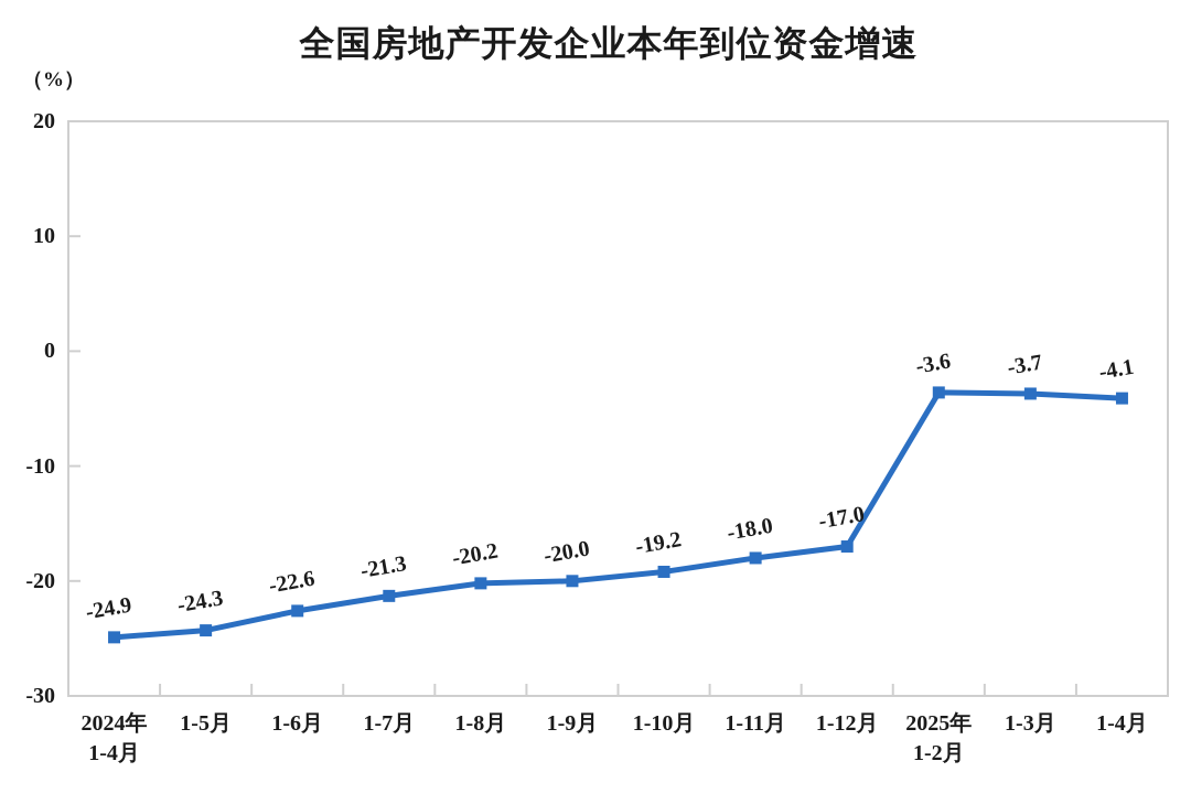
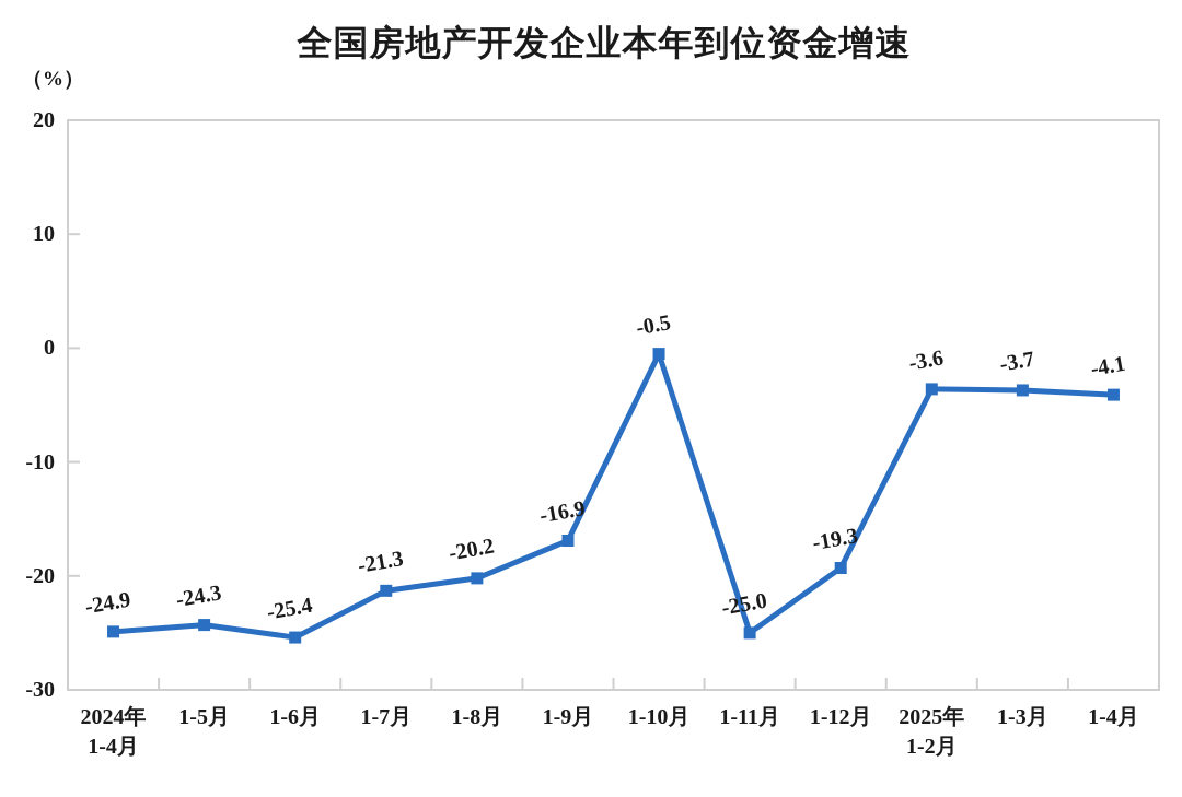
1-6月: -22.6 -> -25.4
1-9月: -20.0 -> -16.9
1-10月: -19.2 -> -0.5
1-11月: -18.0 -> -25.0
1-12月: -17.0 -> -19.3
